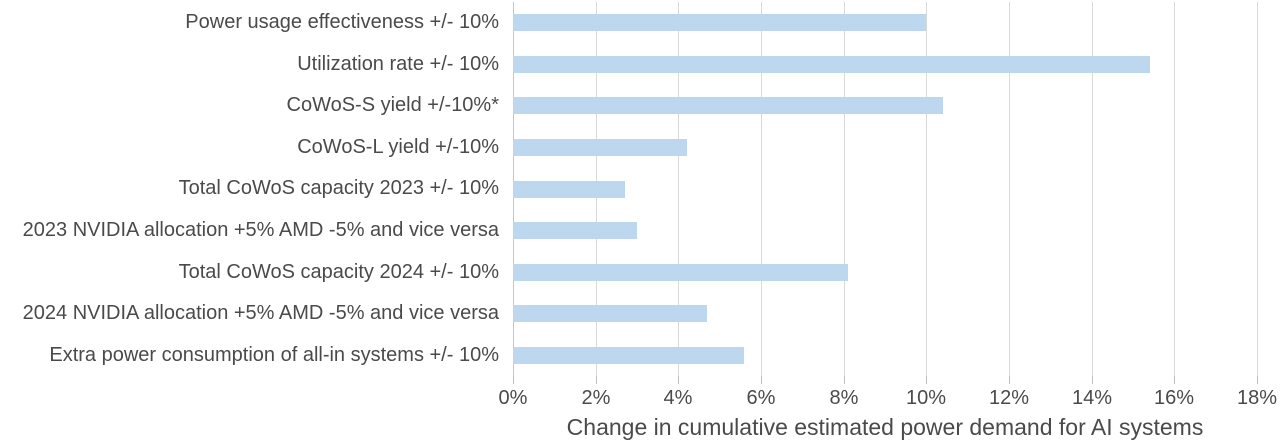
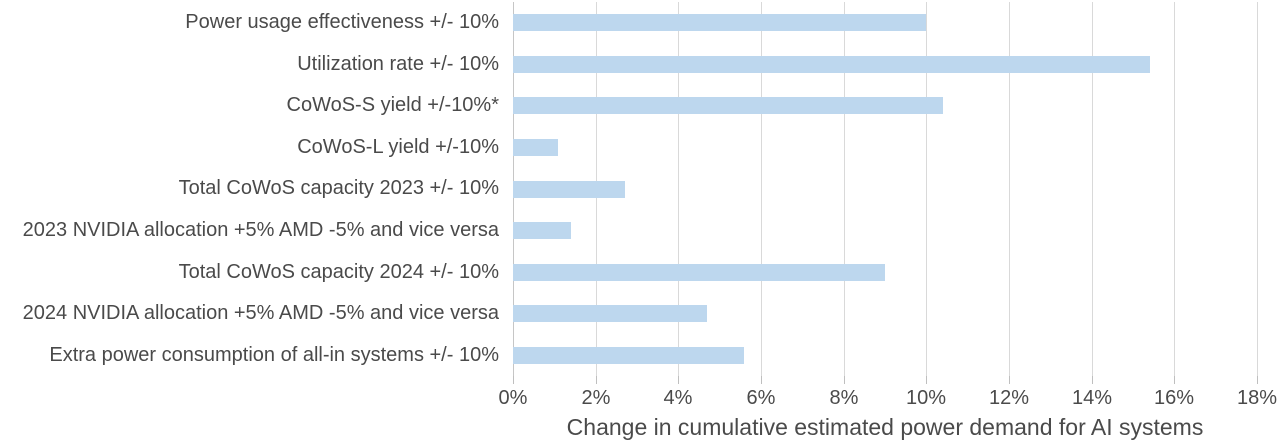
CoWoS-L yield +/-10%: 4.2% -> 1.1%
2023 NVIDIA allocation +5% AMD -5% and vice versa: 3.0% -> 1.4%
Total CoWoS capacity 2024 +/- 10%: 8.1% -> 9.0%
